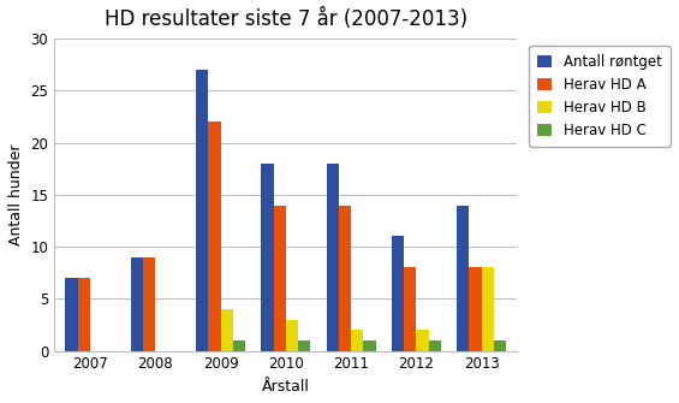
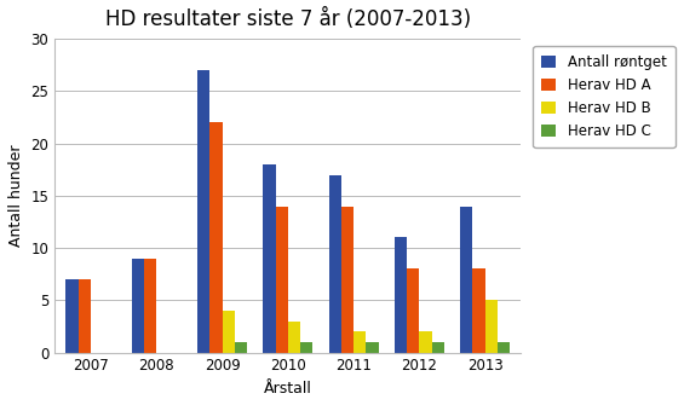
Antall røntget/2011: 18 -> 17
Herav HD B/2013: 8 -> 5
